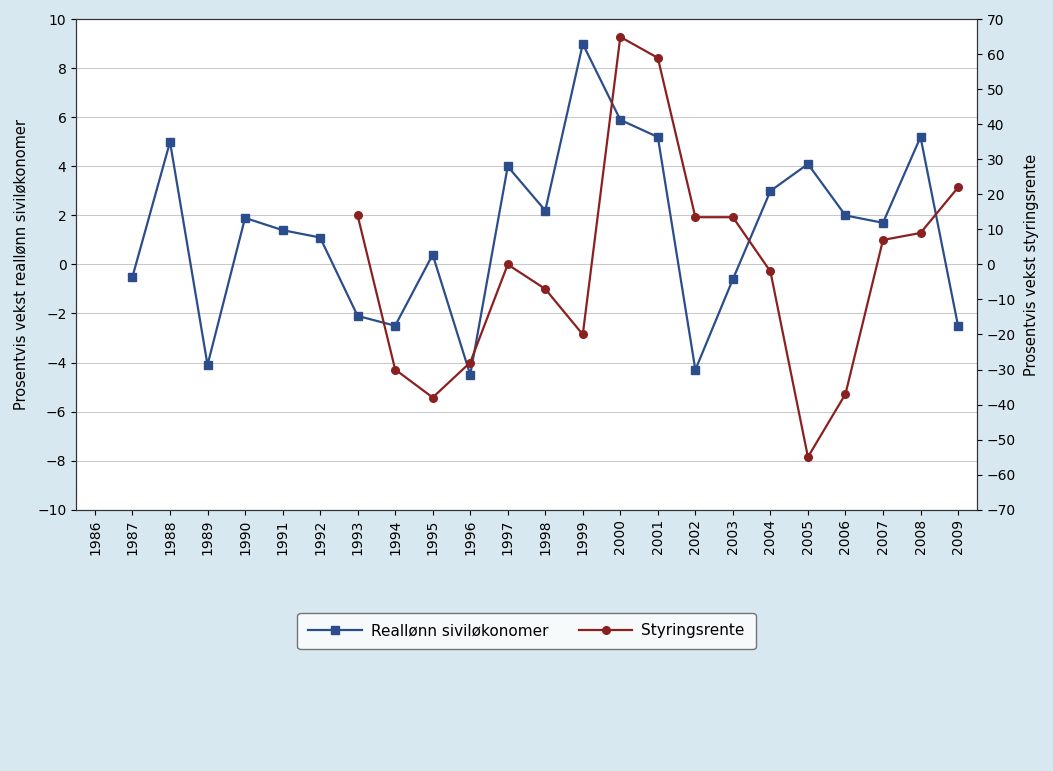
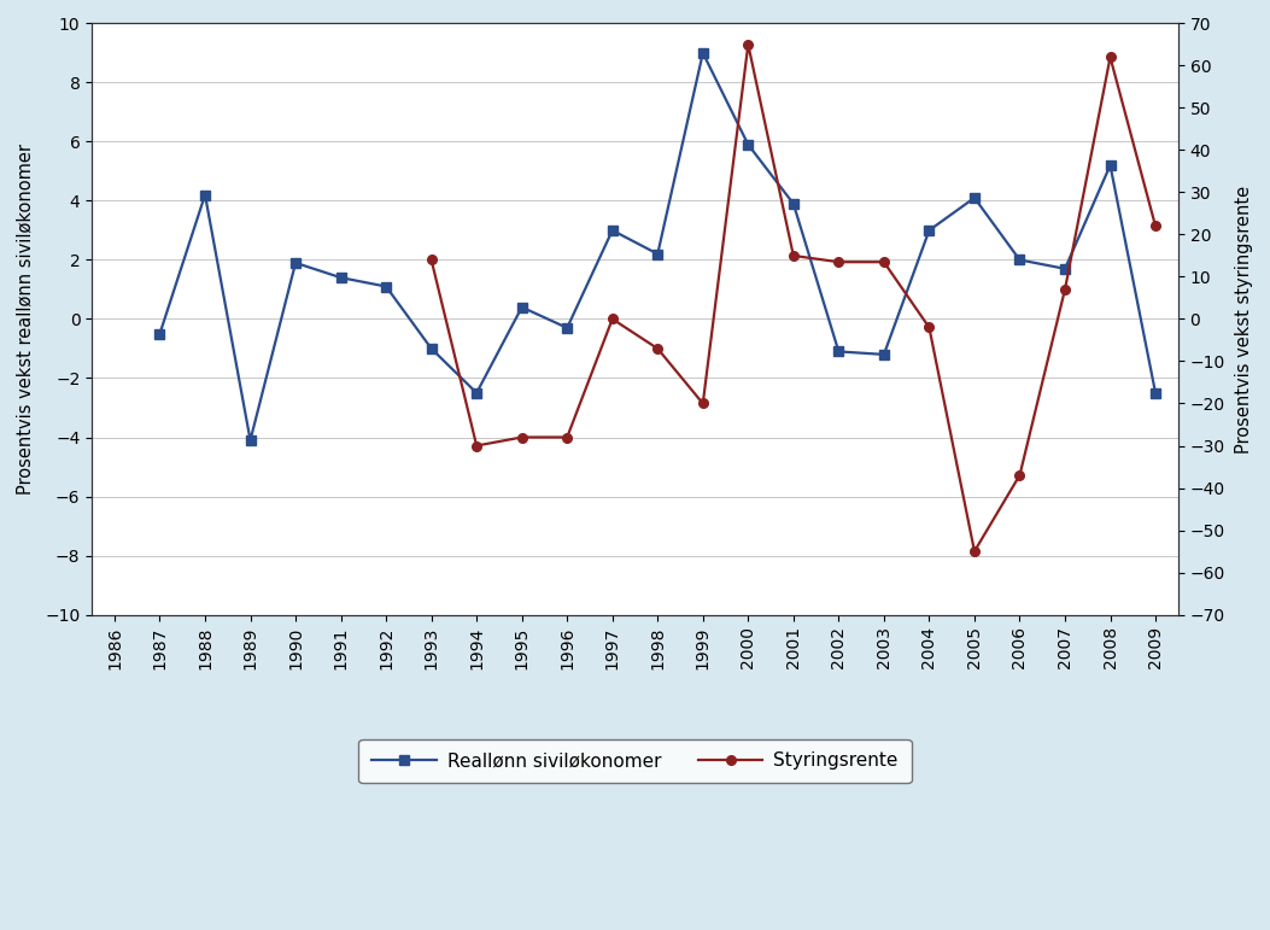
Reallønn siviløkonomer/1988: 5.0 -> 4.2
Reallønn siviløkonomer/1993: -2.1 -> -1.0
Styringsrente/1995: -38.0 -> -28.0
Reallønn siviløkonomer/1996: -4.5 -> -0.3
Reallønn siviløkonomer/1997: 4.0 -> 3.0
Reallønn siviløkonomer/2001: 5.2 -> 3.9
Styringsrente/2001: 59.0 -> 15.0
Reallønn siviløkonomer/2002: -4.3 -> -1.1
Reallønn siviløkonomer/2003: -0.6 -> -1.2
Styringsrente/2008: 9.0 -> 62.0
